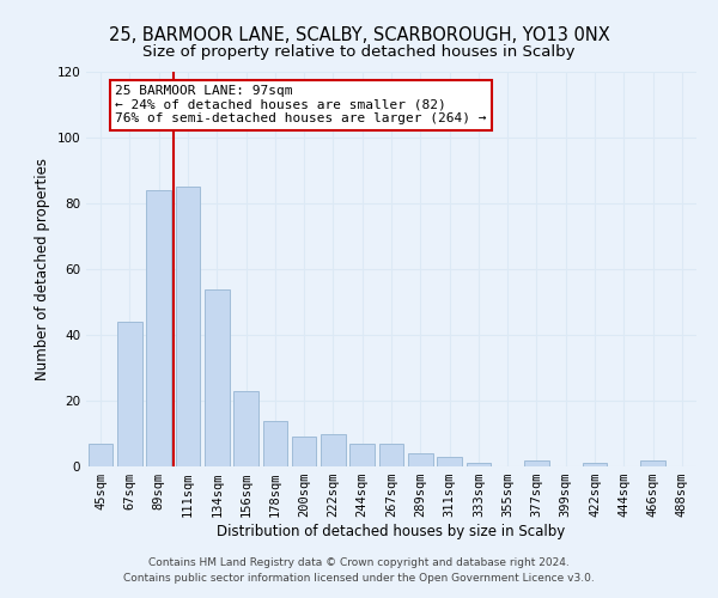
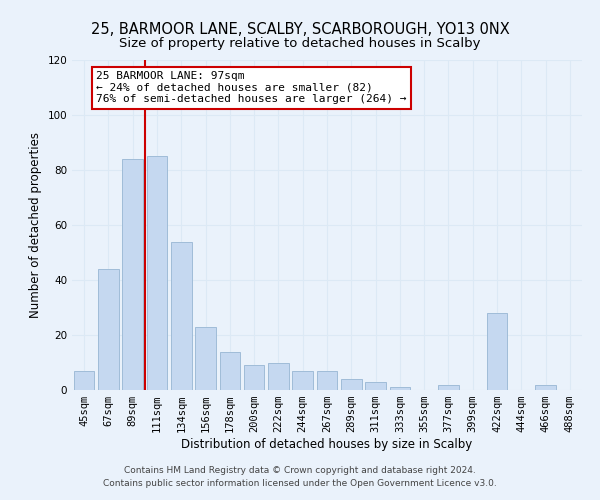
422sqm: 1 -> 28
